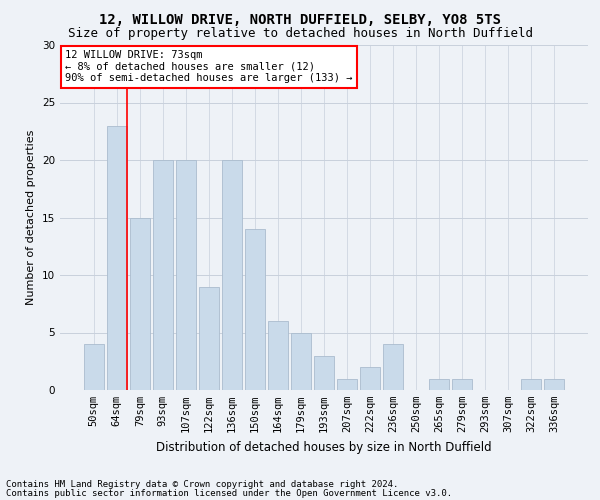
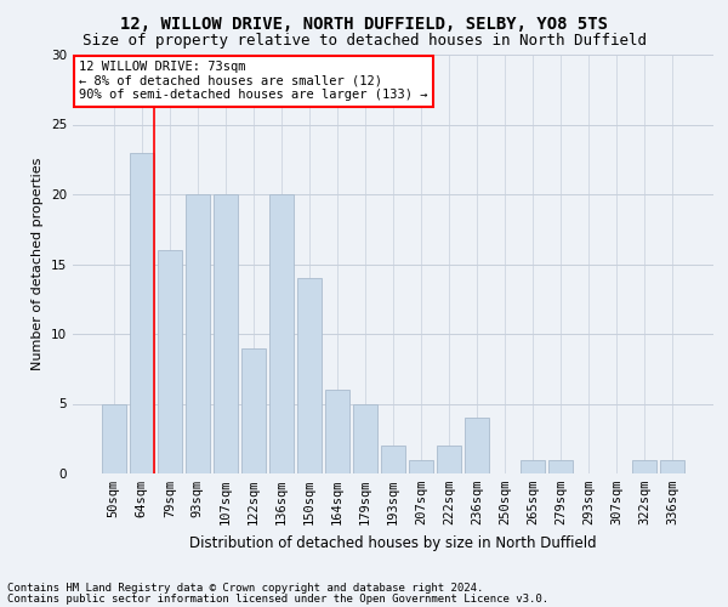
50sqm: 4 -> 5
79sqm: 15 -> 16
193sqm: 3 -> 2
